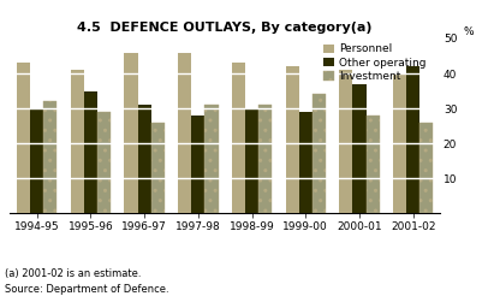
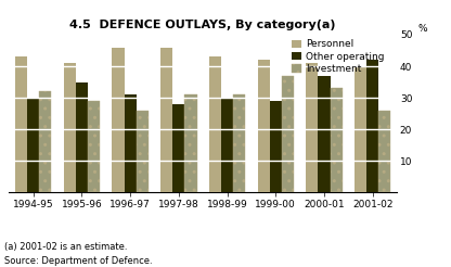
Investment/1999-00: 34 -> 37
Investment/2000-01: 28 -> 33
